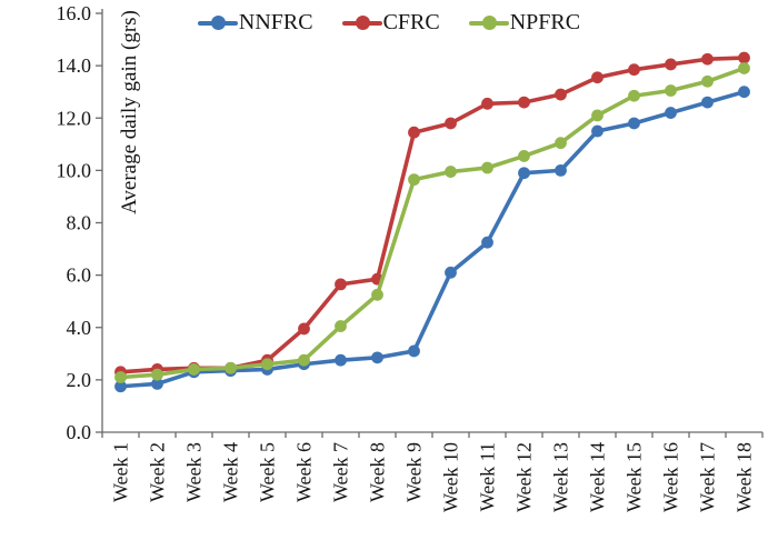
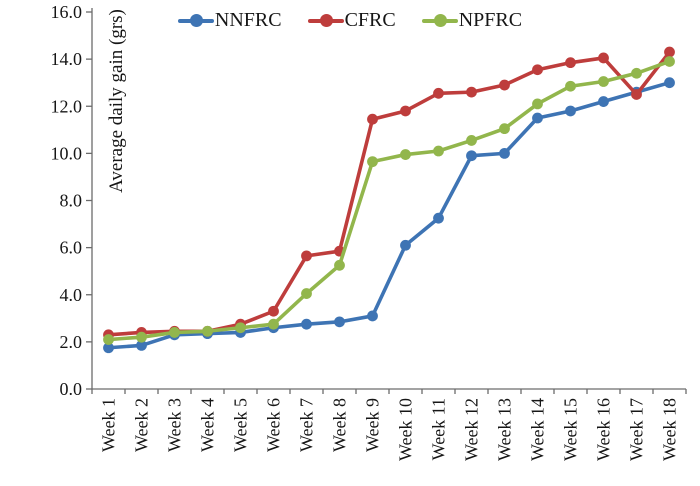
CFRC/Week 6: 4.0 -> 3.3
CFRC/Week 17: 14.2 -> 12.5
